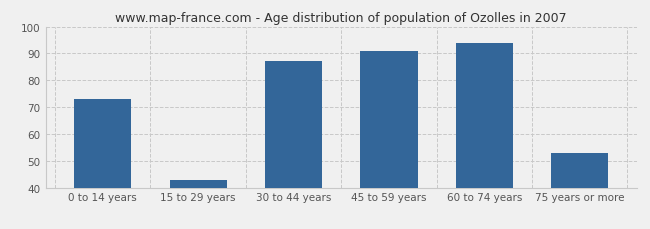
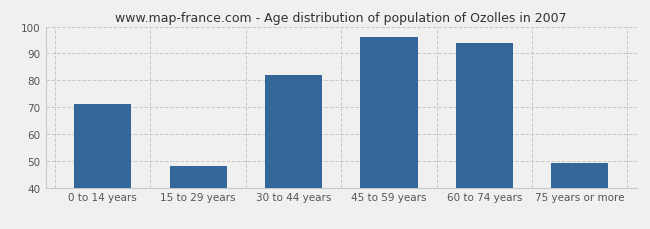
0 to 14 years: 73 -> 71
15 to 29 years: 43 -> 48
30 to 44 years: 87 -> 82
45 to 59 years: 91 -> 96
75 years or more: 53 -> 49
